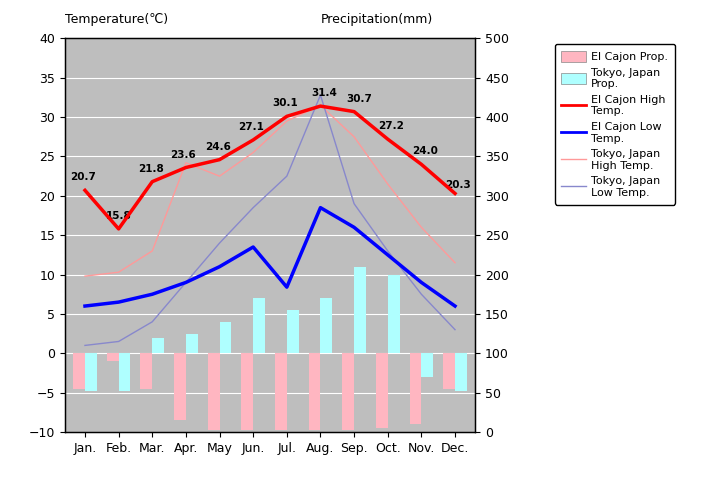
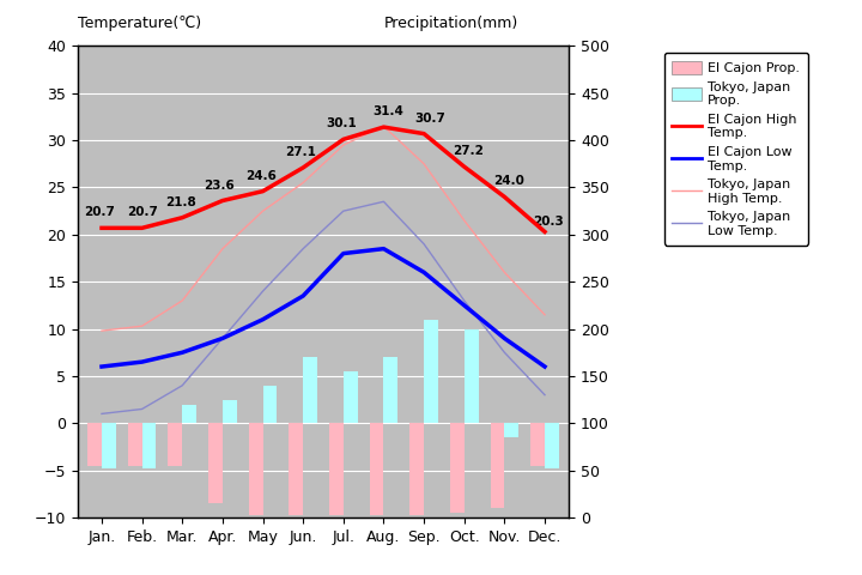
El Cajon Prop./Feb.: -1.0 -> -4.5
El Cajon High Temp./Feb.: 15.8 -> 20.7
Tokyo, Japan High Temp./Apr.: 24.2 -> 18.5
El Cajon Low Temp./Jul.: 8.4 -> 18.0
Tokyo, Japan Low Temp./Aug.: 32.8 -> 23.5
Tokyo, Japan Prop./Nov.: -3.0 -> -1.5
